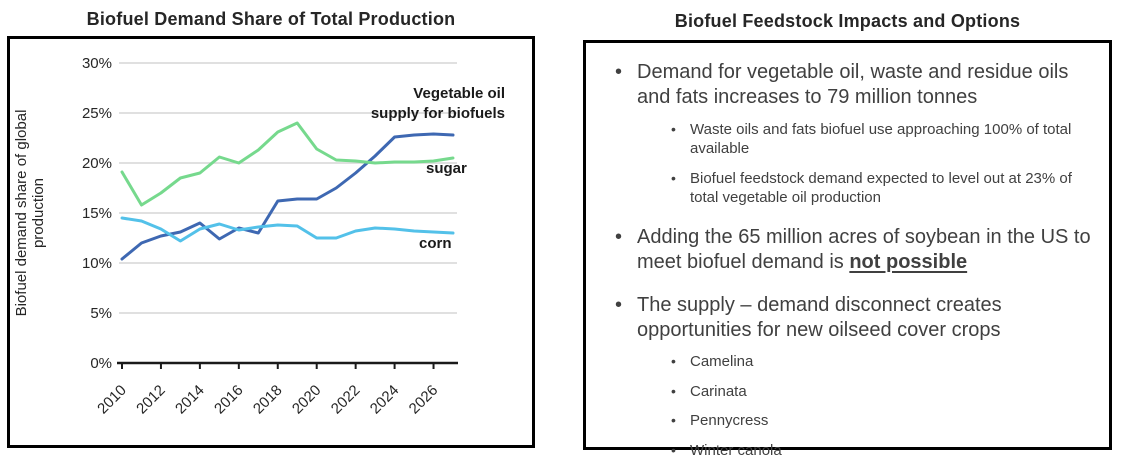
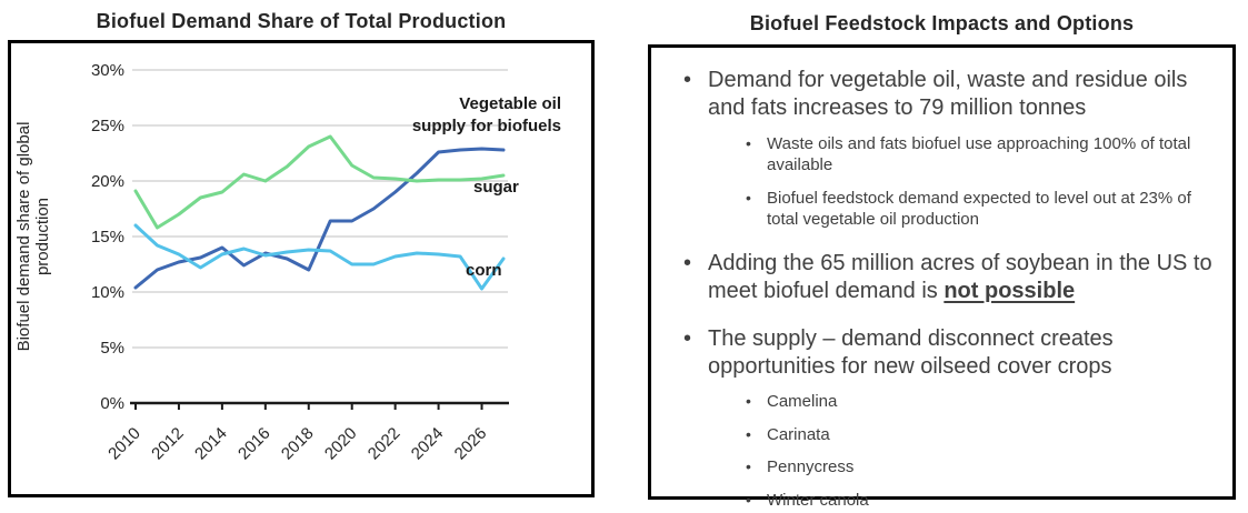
corn/2010: 14.5% -> 16.0%
Vegetable oil supply for biofuels/2018: 16.2% -> 12.0%
corn/2026: 13.1% -> 10.3%
